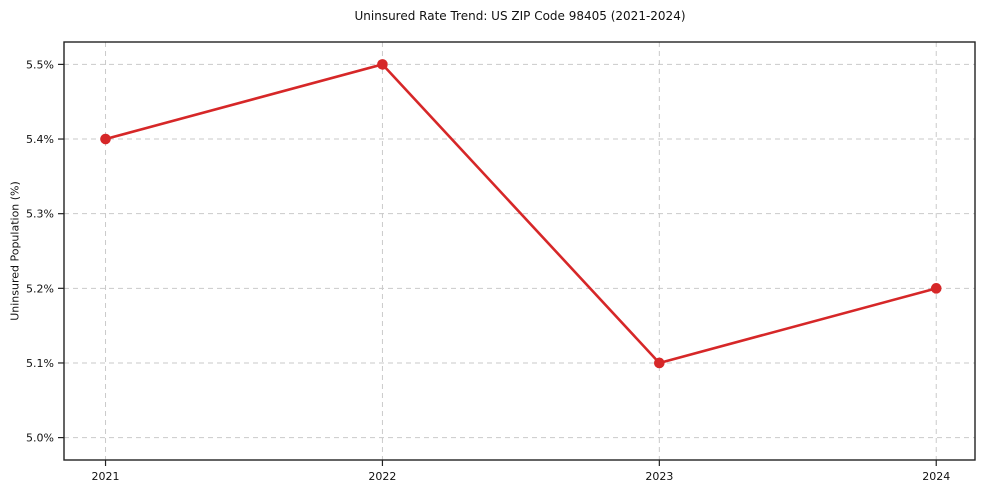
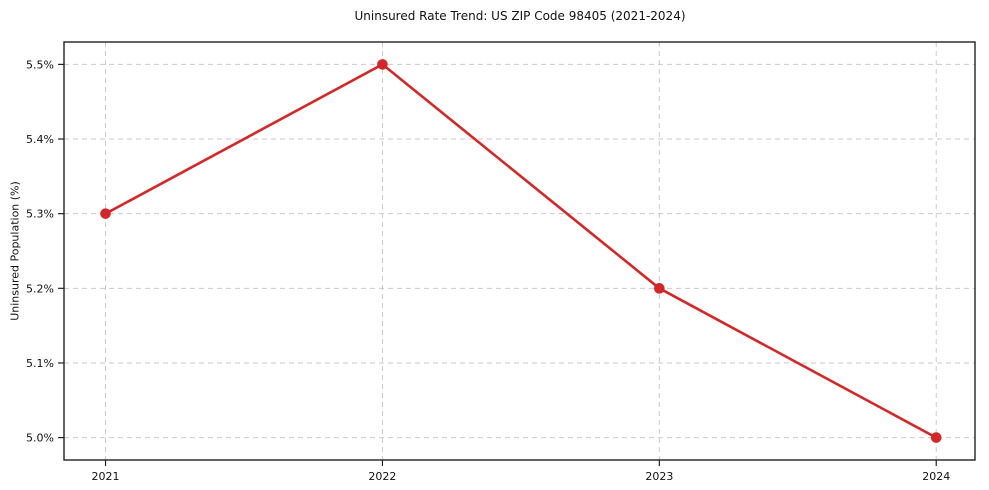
2021: 5.4% -> 5.3%
2023: 5.1% -> 5.2%
2024: 5.2% -> 5.0%
